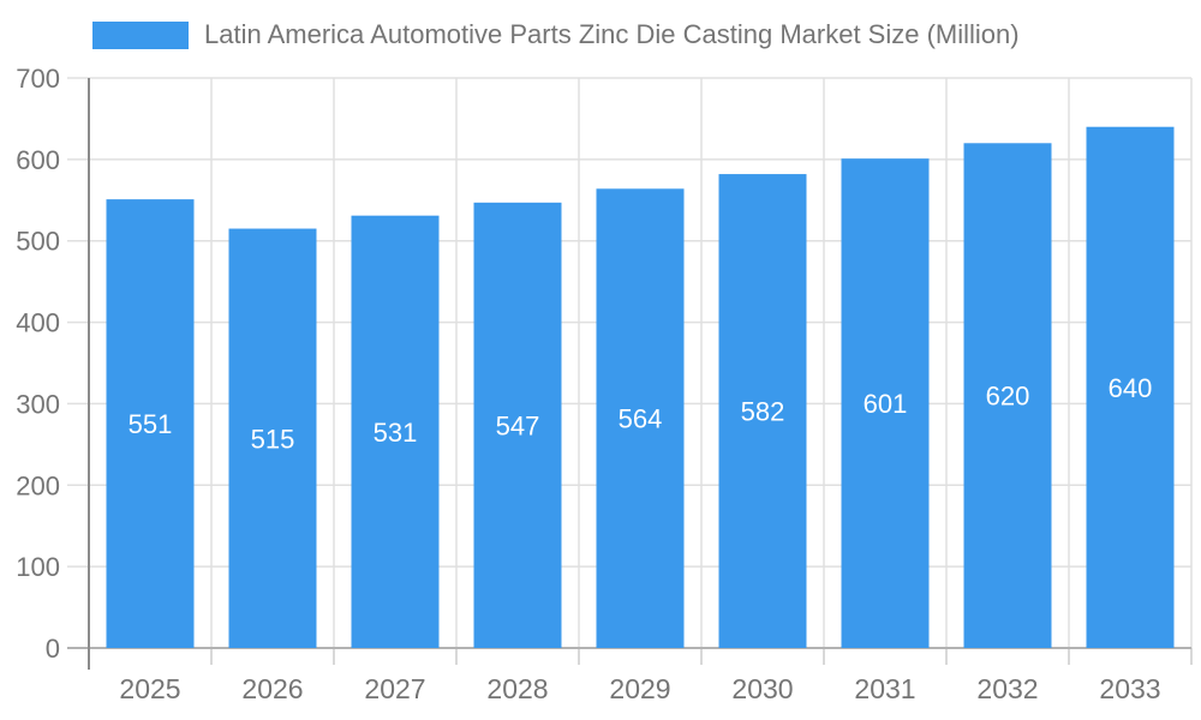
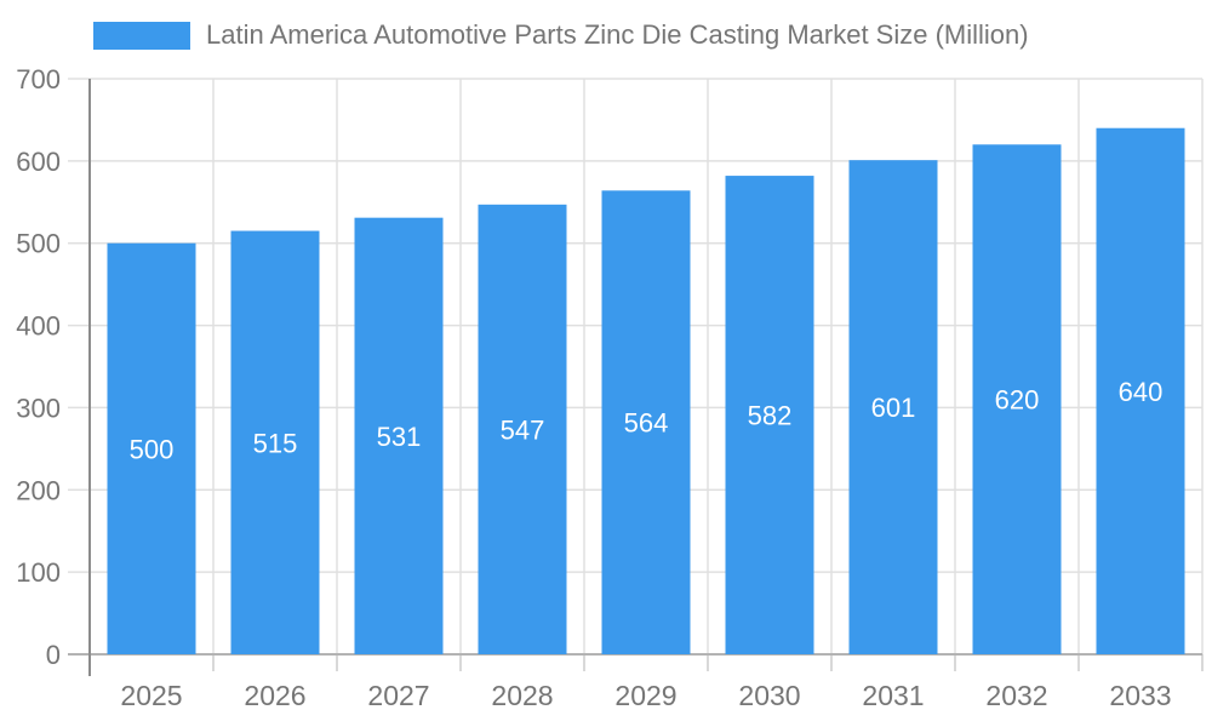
2025: 551 -> 500
